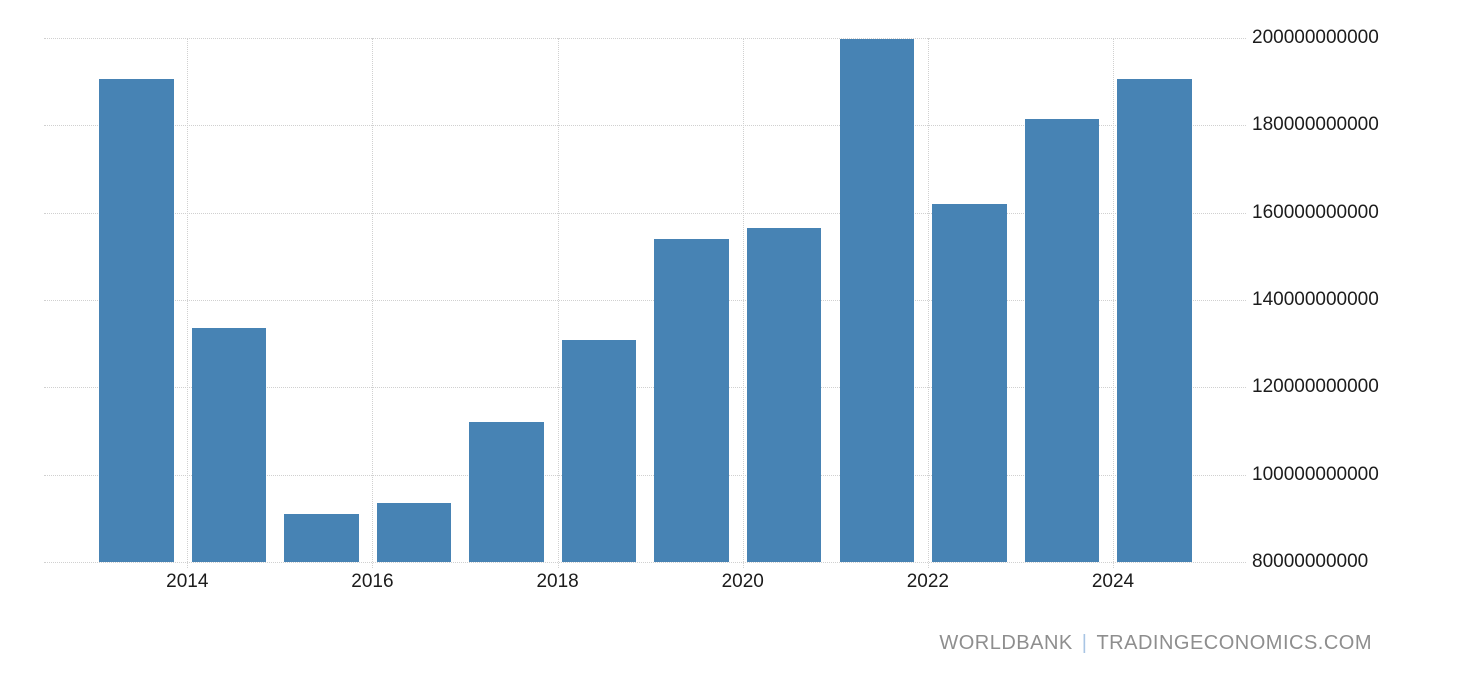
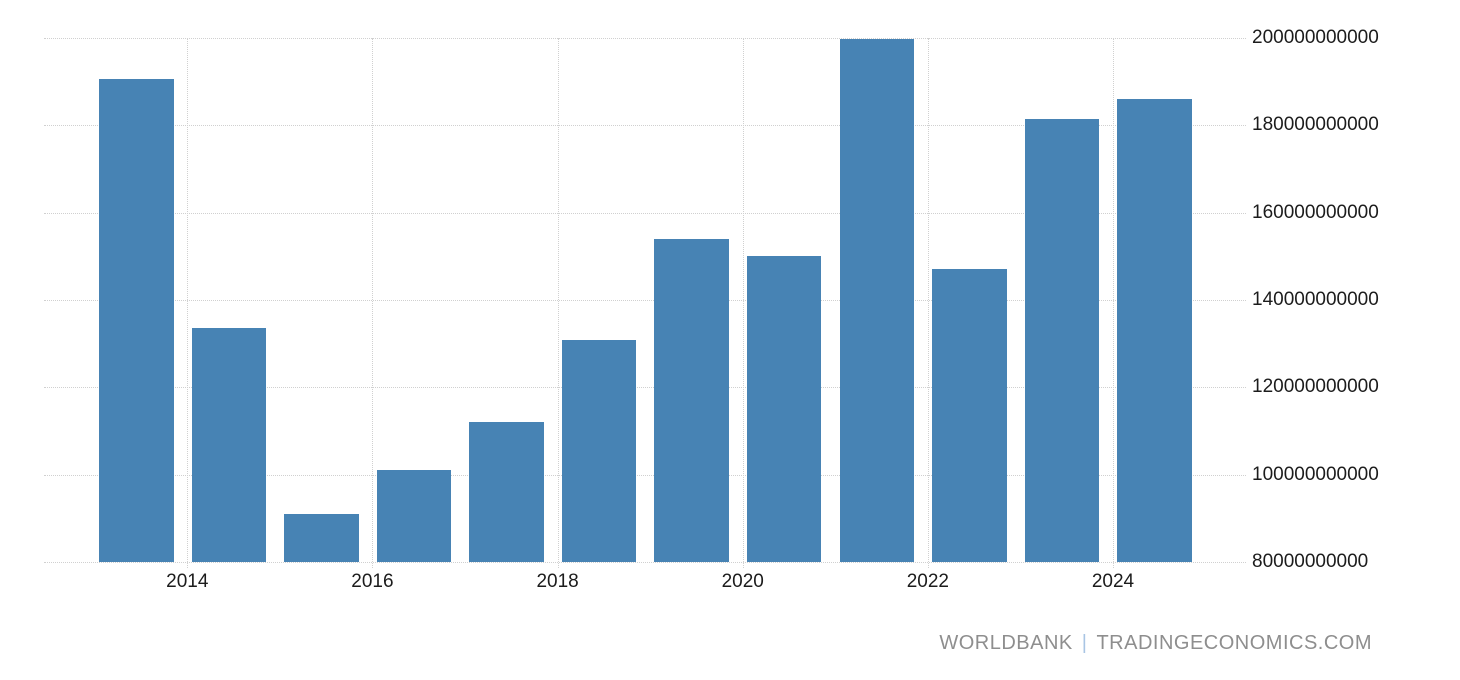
2016: 93000000000 -> 101000000000
2020: 157000000000 -> 150000000000
2022: 162000000000 -> 147000000000
2024: 191000000000 -> 186000000000
